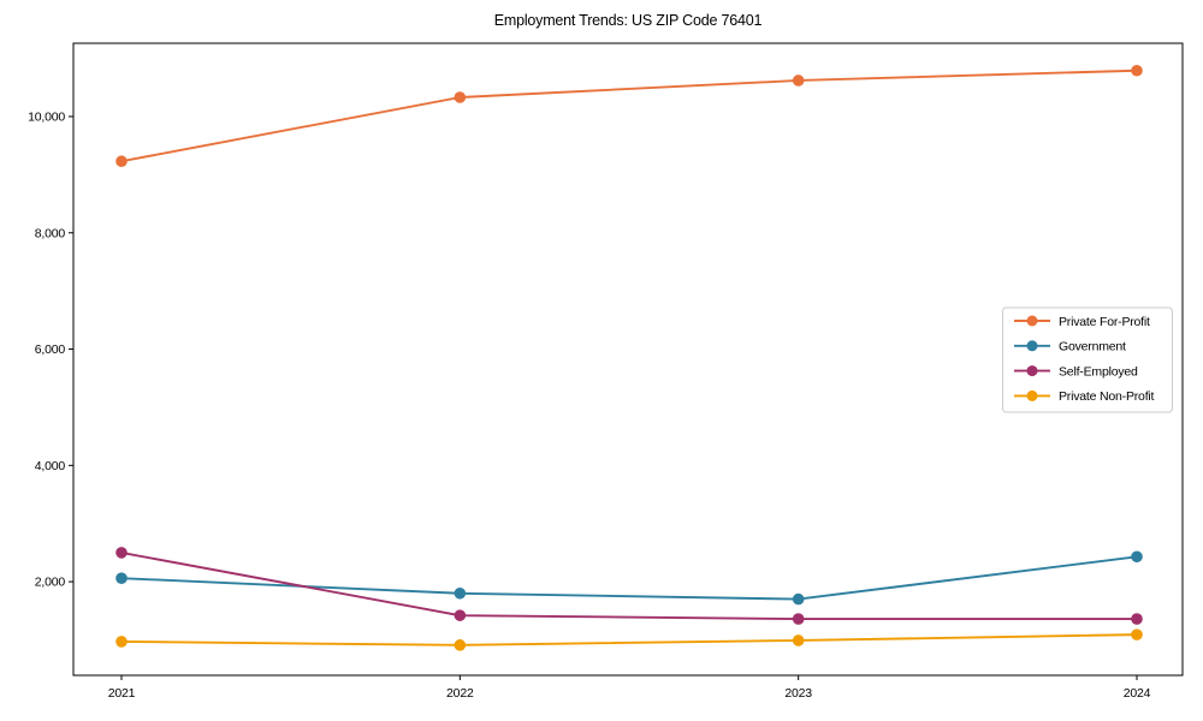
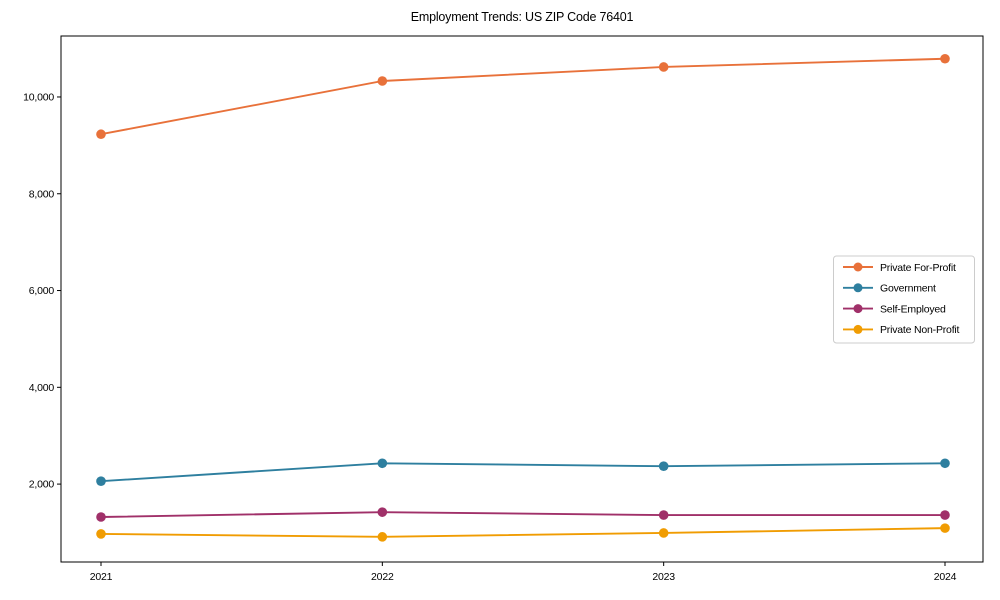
Self-Employed/2021: 2500 -> 1300
Government/2022: 1800 -> 2400
Government/2023: 1700 -> 2400
